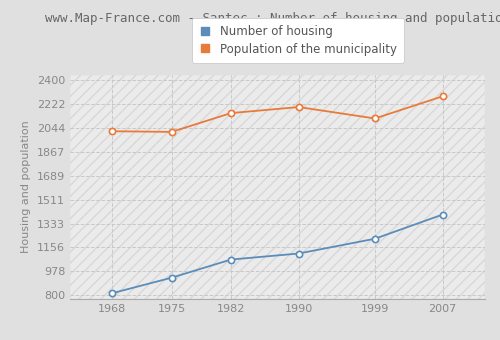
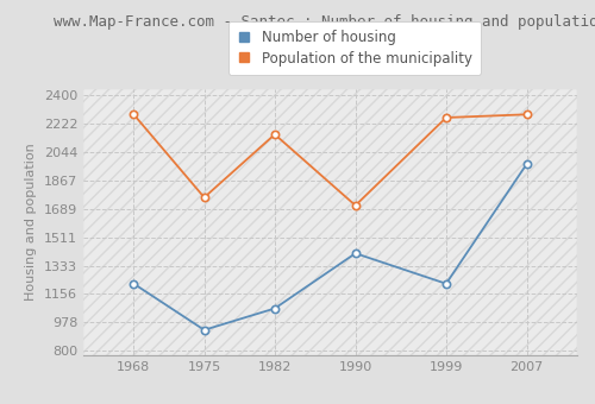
Number of housing/1968: 820 -> 1220
Population of the municipality/1968: 2020 -> 2280
Population of the municipality/1975: 2020 -> 1760
Number of housing/1990: 1110 -> 1410
Population of the municipality/1990: 2200 -> 1710
Population of the municipality/1999: 2120 -> 2260
Number of housing/2007: 1400 -> 1970
